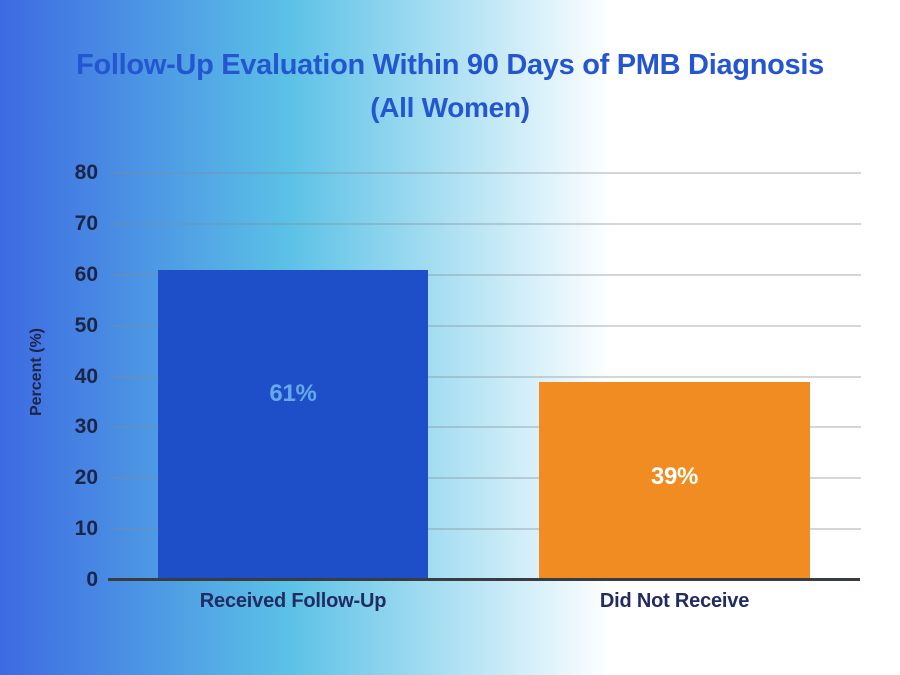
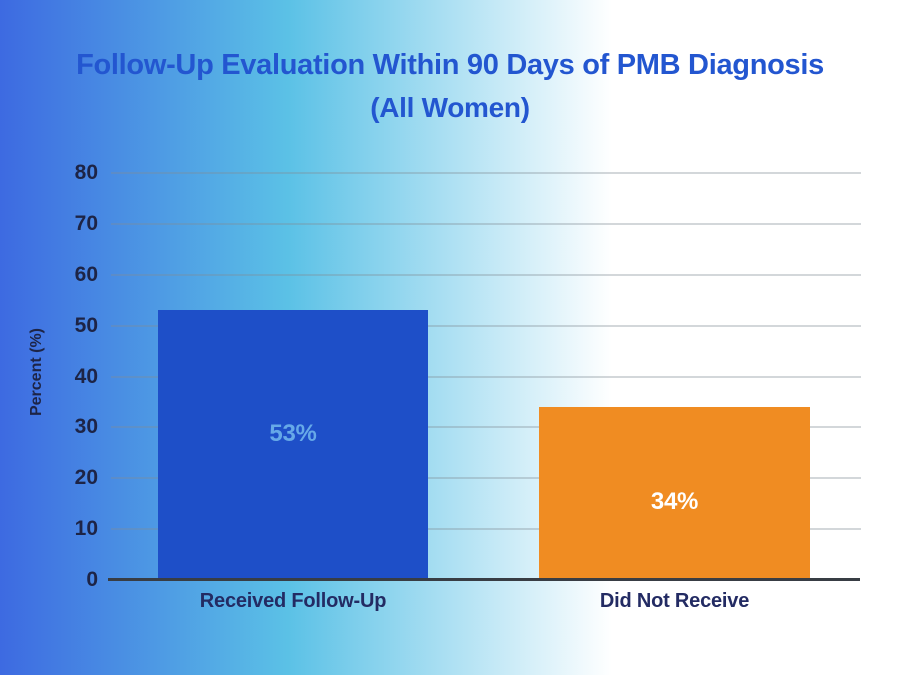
Received Follow-Up: 61% -> 53%
Did Not Receive: 39% -> 34%
